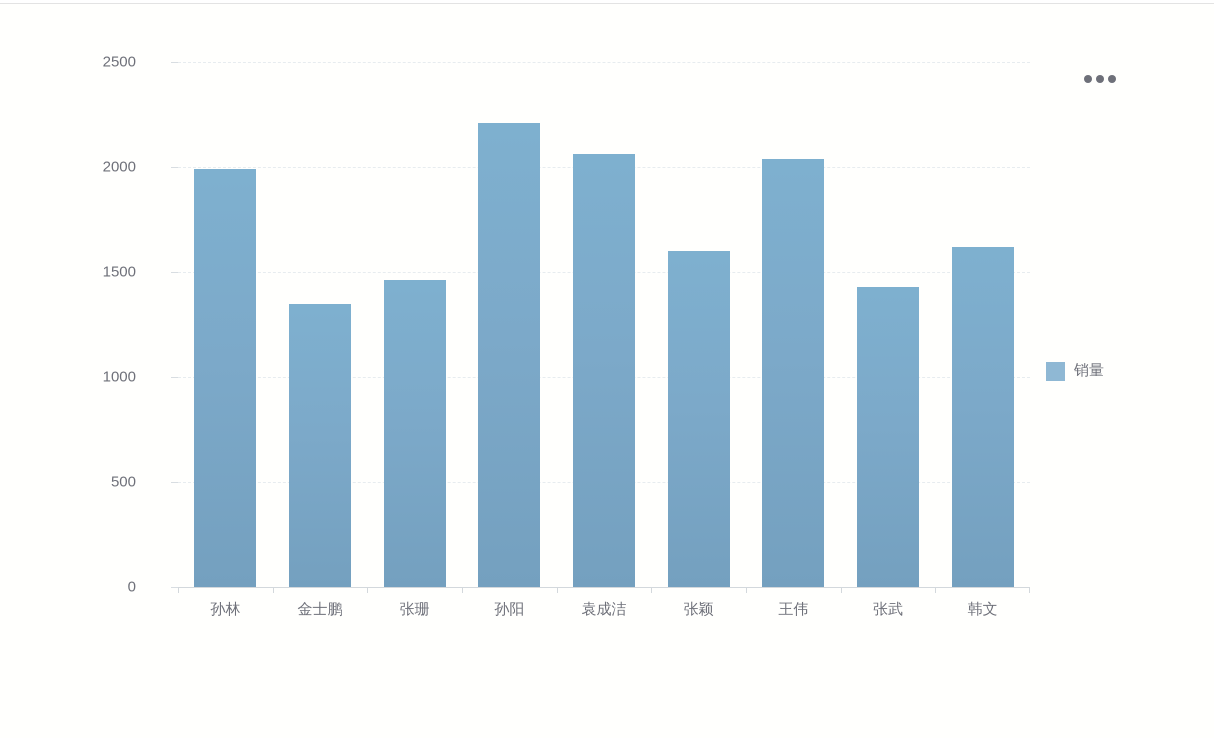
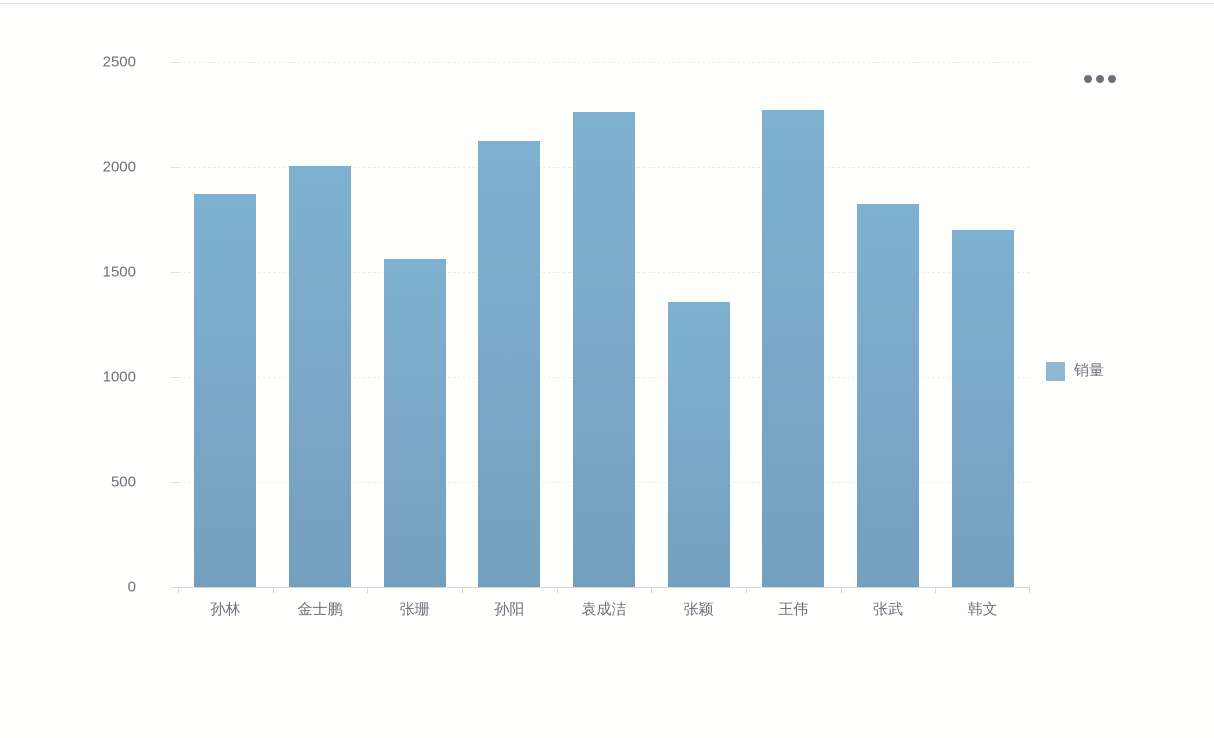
孙林: 1990 -> 1870
金士鹏: 1350 -> 2000
张珊: 1460 -> 1560
孙阳: 2210 -> 2120
袁成洁: 2060 -> 2260
张颖: 1600 -> 1360
王伟: 2040 -> 2270
张武: 1430 -> 1820
韩文: 1620 -> 1700
